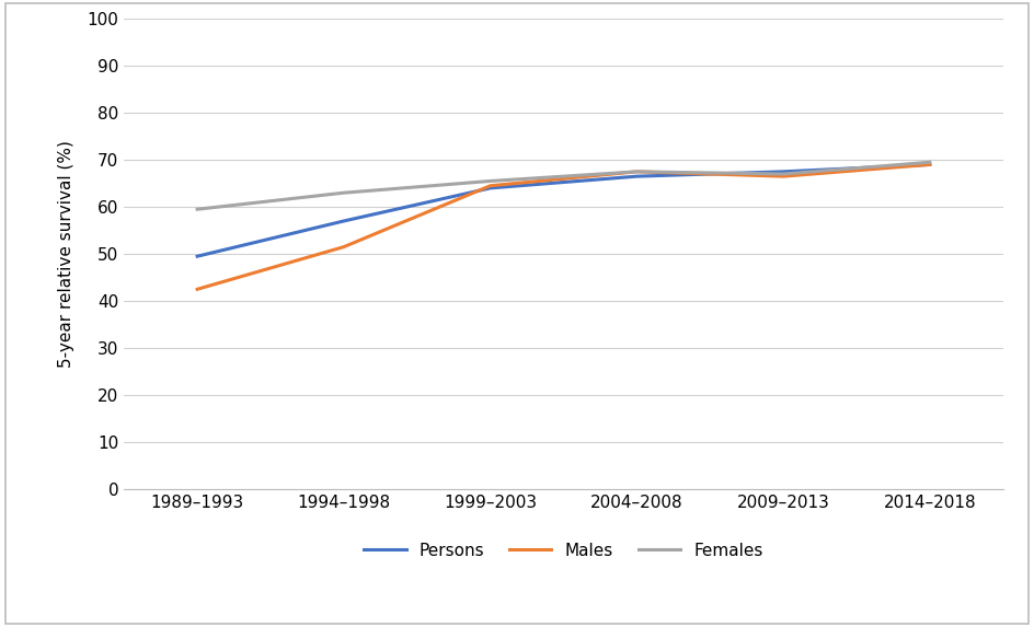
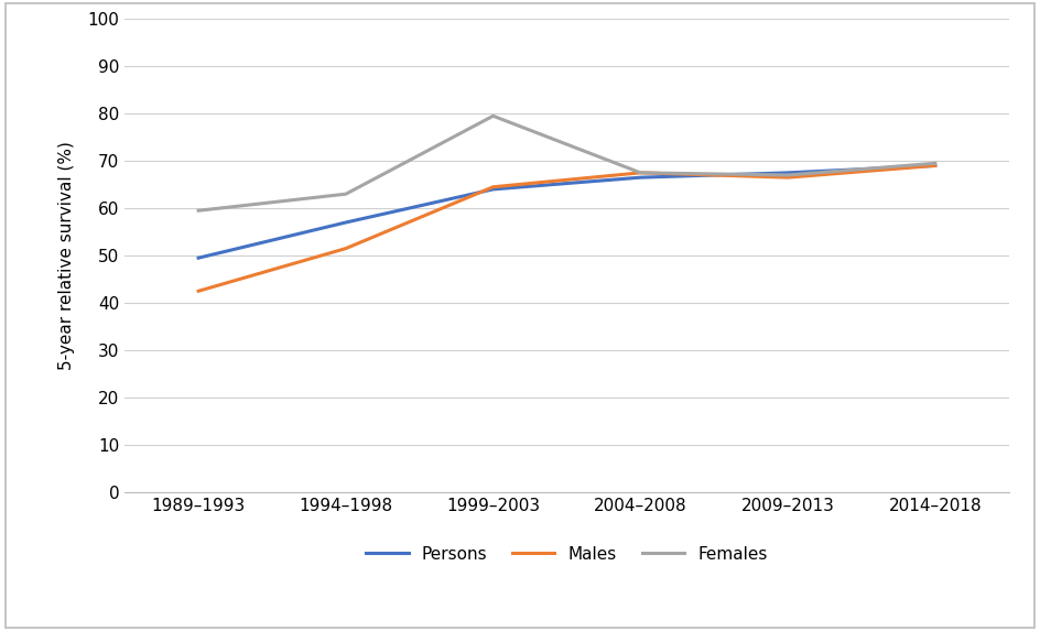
Females/1999–2003: 65.5 -> 79.5
